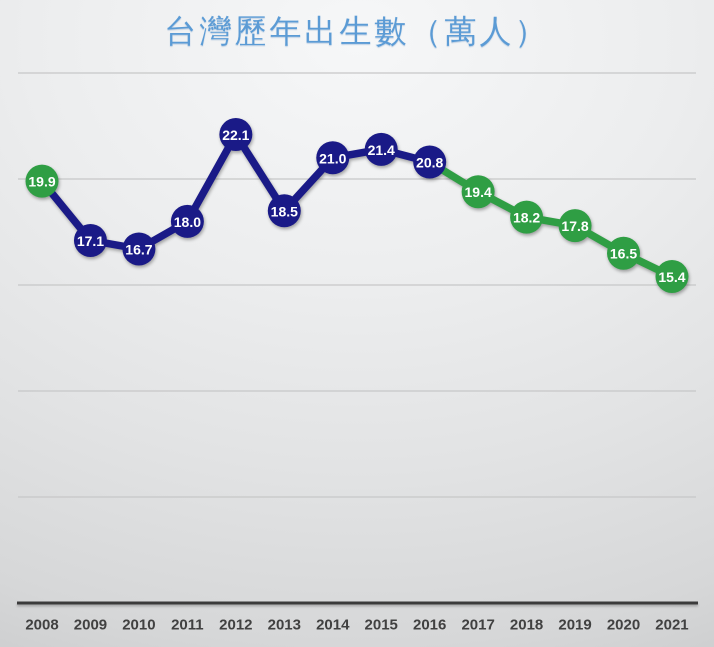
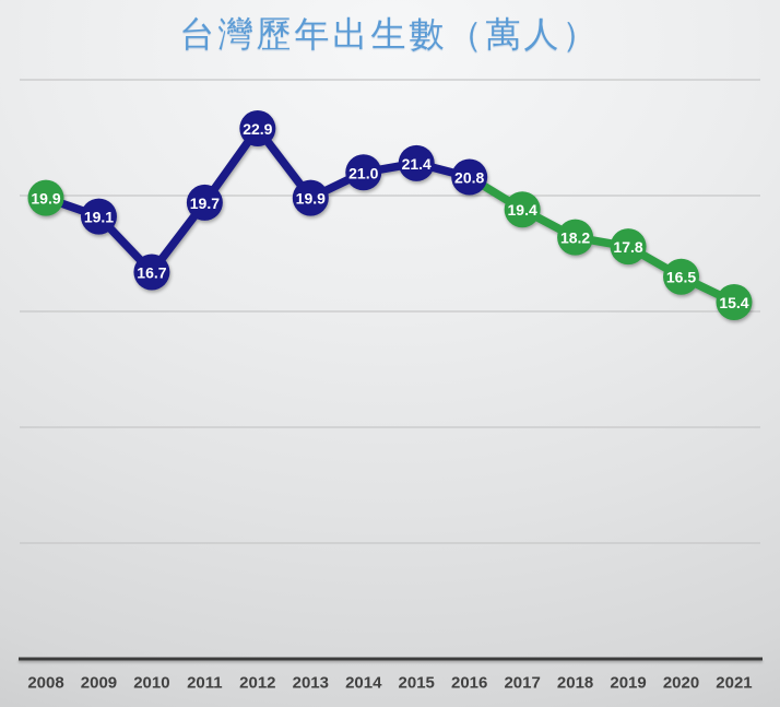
2009: 17.1 -> 19.1
2011: 18.0 -> 19.7
2012: 22.1 -> 22.9
2013: 18.5 -> 19.9
